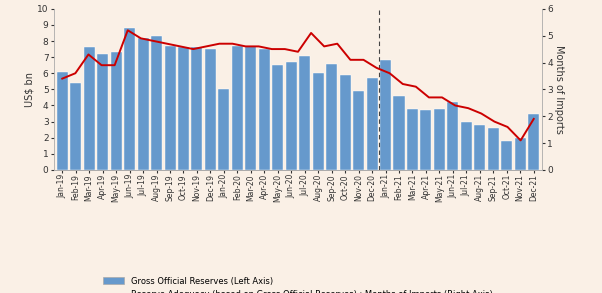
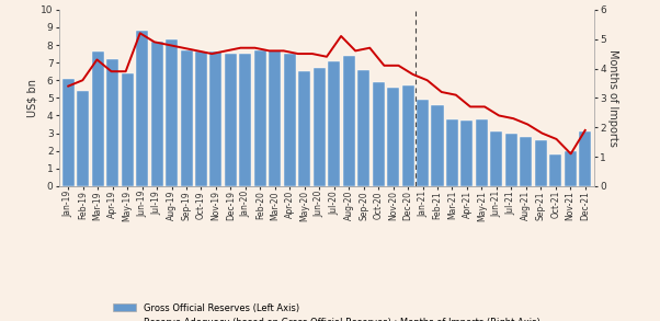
Gross Official Reserves (Left Axis)/May-19: 7.3 -> 6.4
Gross Official Reserves (Left Axis)/Jan-20: 5.0 -> 7.5
Gross Official Reserves (Left Axis)/Aug-20: 6.0 -> 7.4
Gross Official Reserves (Left Axis)/Nov-20: 4.9 -> 5.6
Gross Official Reserves (Left Axis)/Jan-21: 6.8 -> 4.9
Gross Official Reserves (Left Axis)/Jun-21: 4.2 -> 3.1
Gross Official Reserves (Left Axis)/Dec-21: 3.5 -> 3.1
